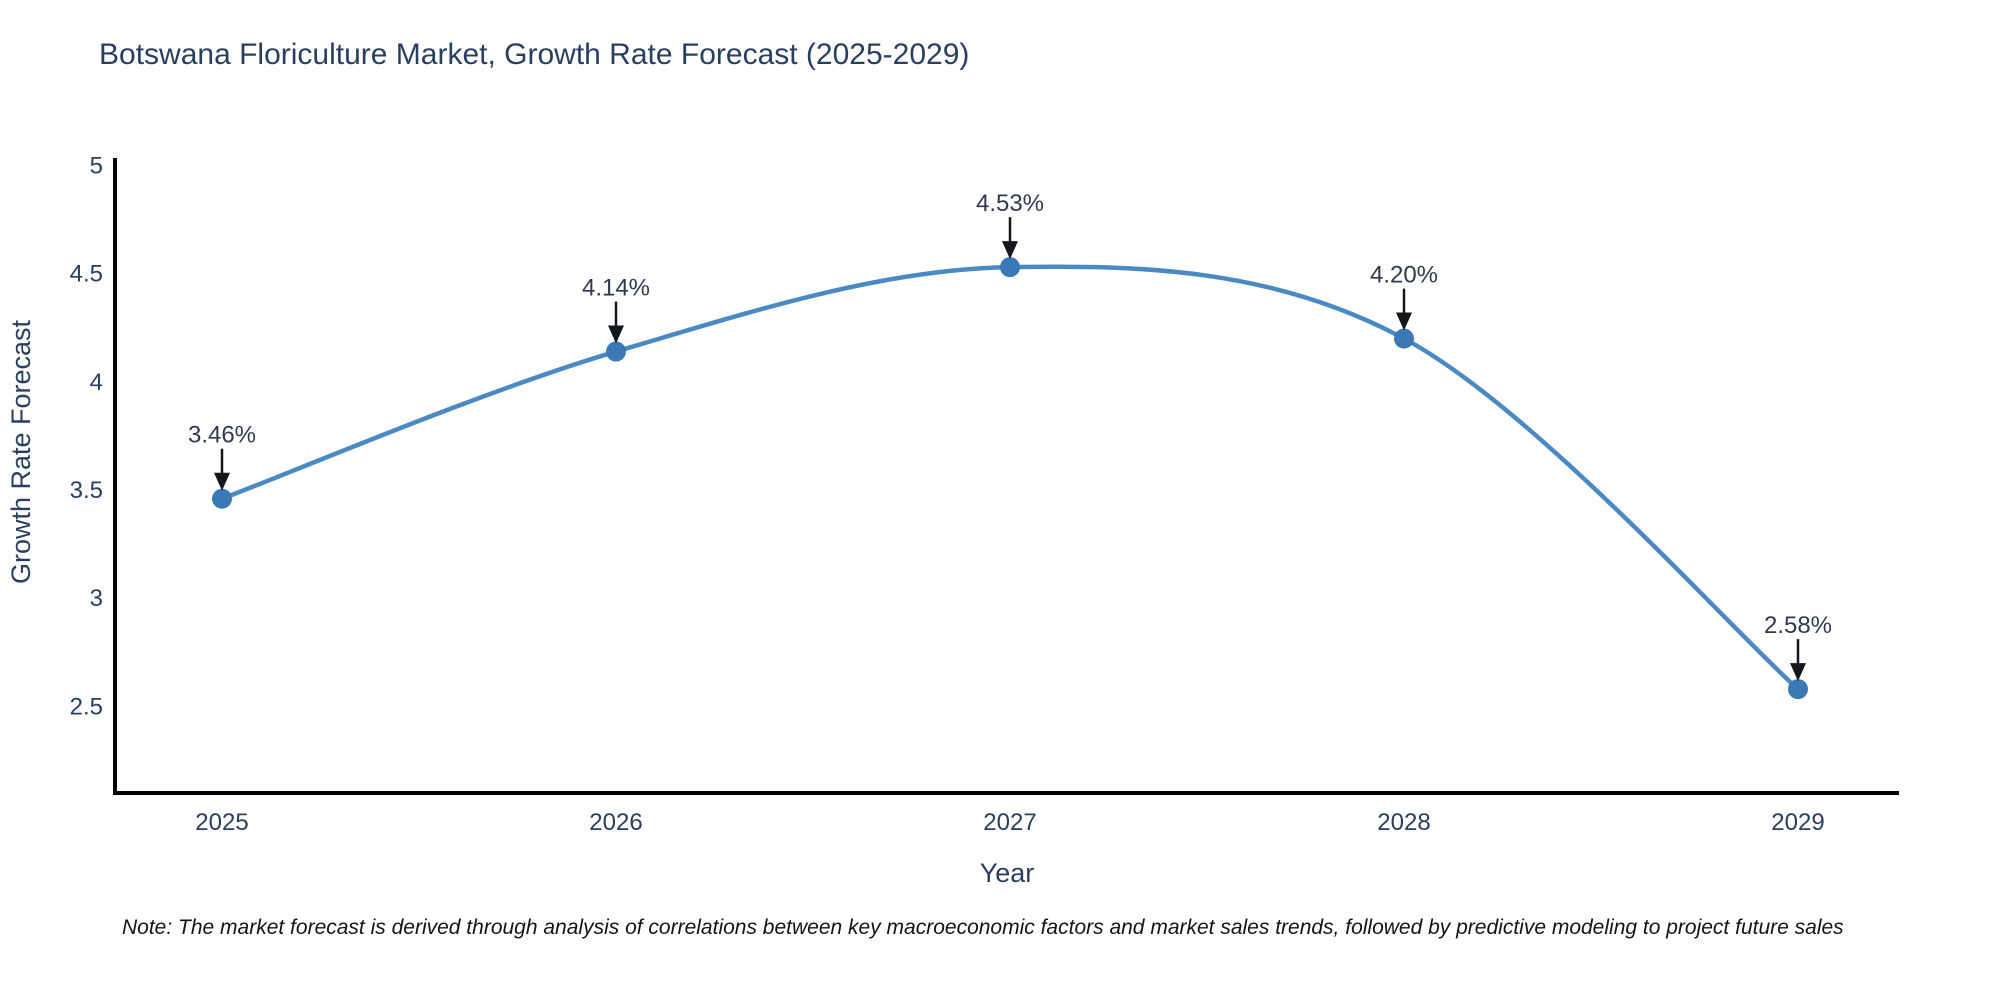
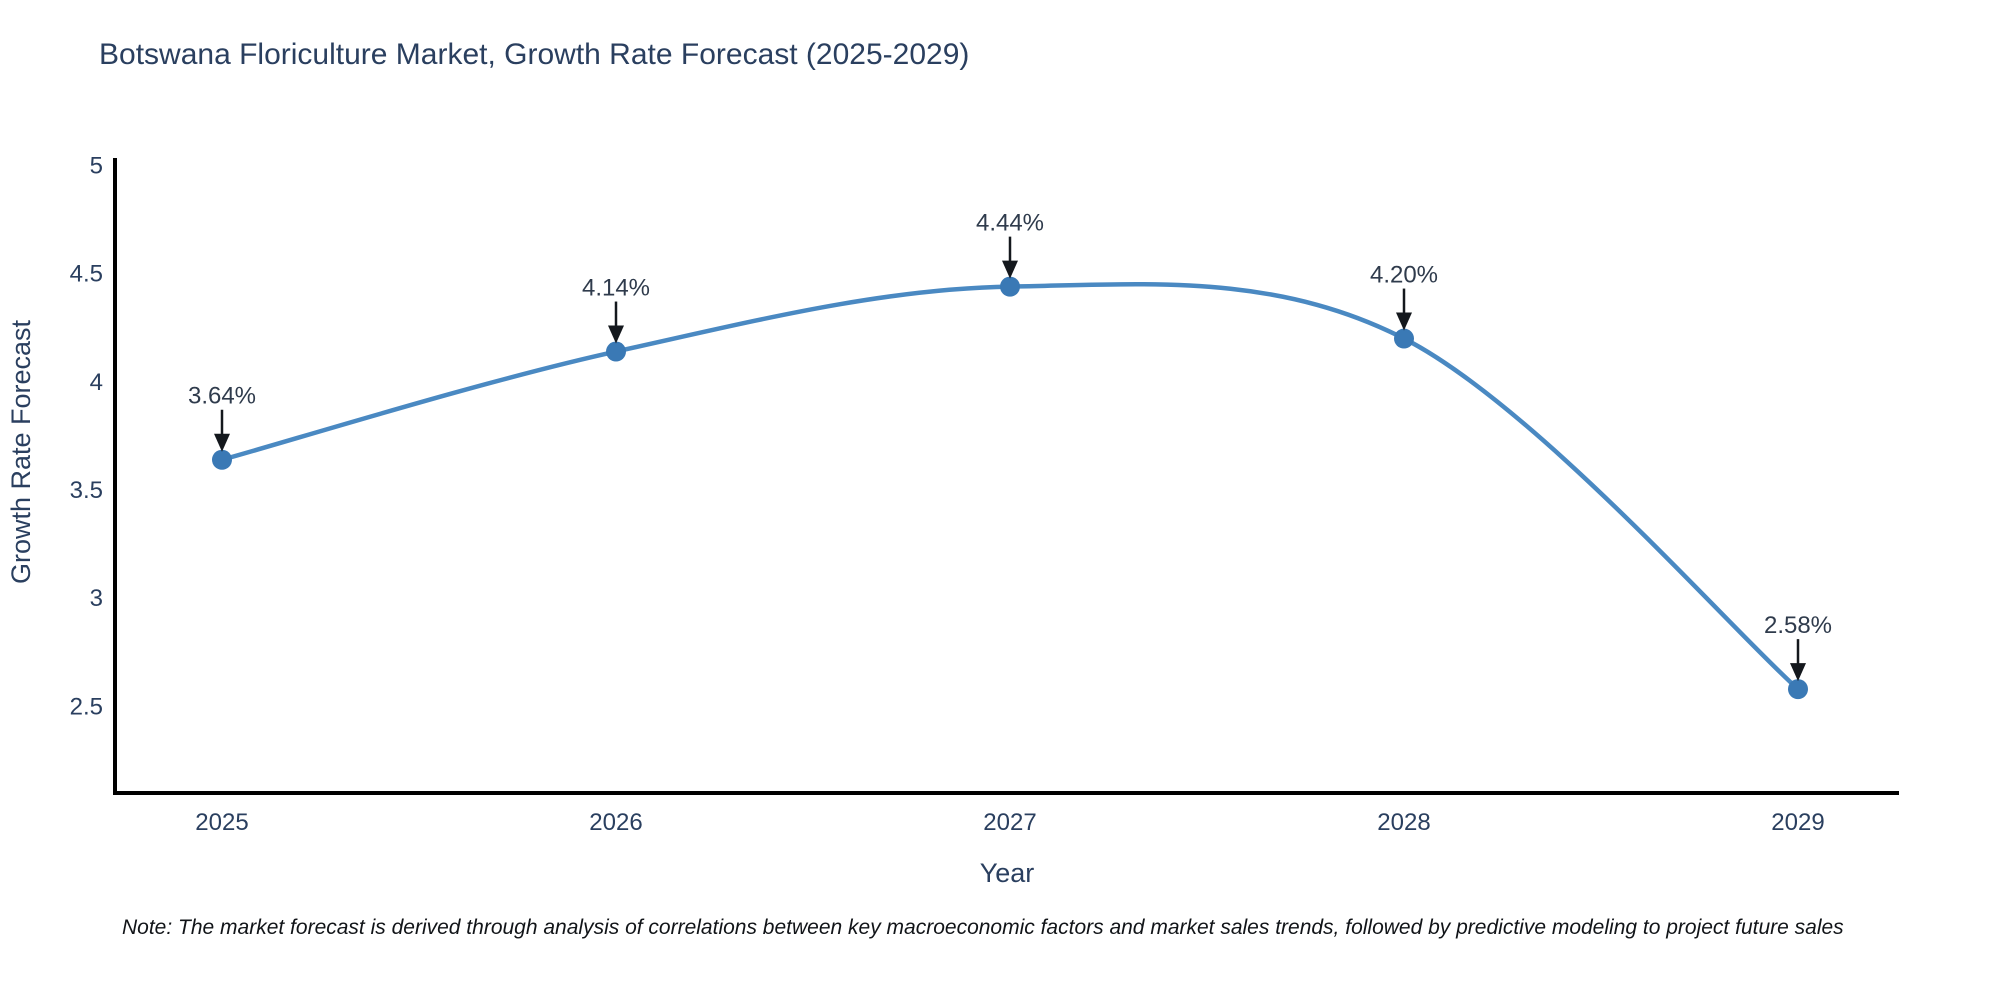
2025: 3.46% -> 3.64%
2027: 4.53% -> 4.44%
